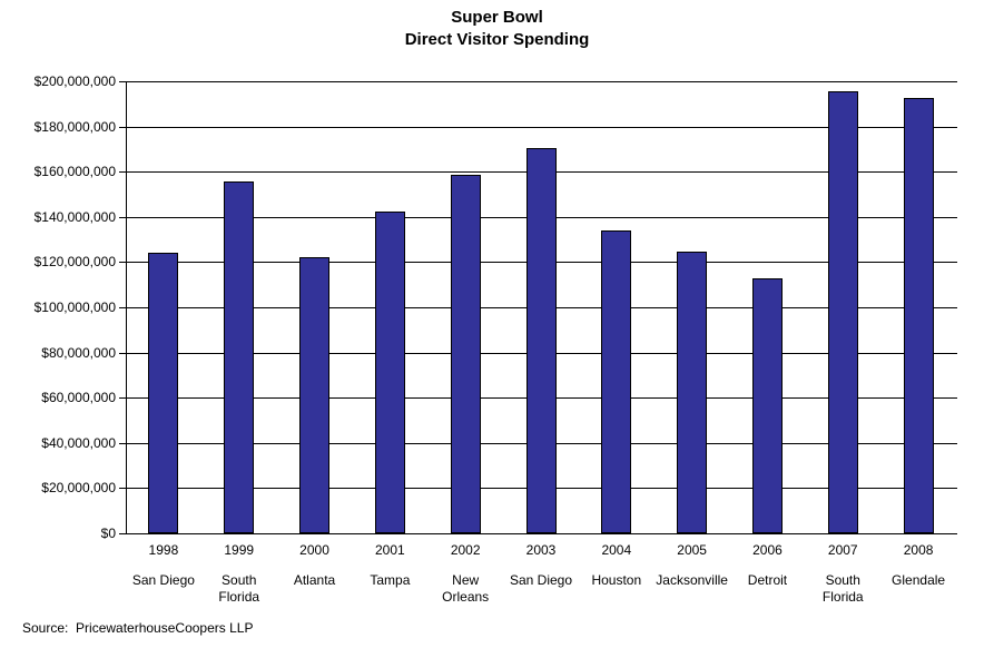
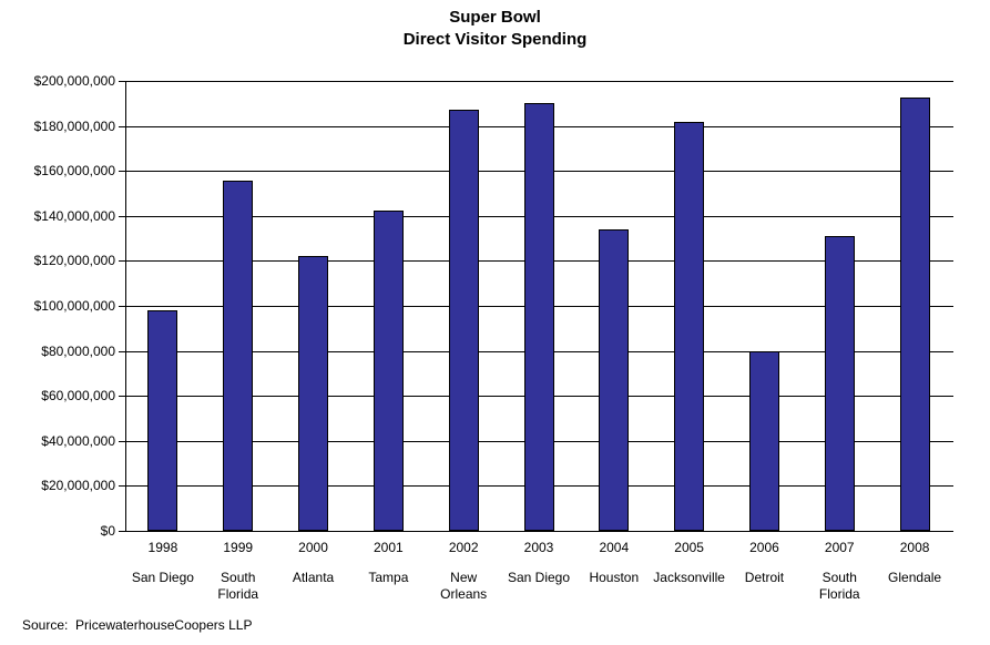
1998: $124000000 -> $98000000
2002: $158000000 -> $187000000
2003: $170000000 -> $190000000
2005: $124000000 -> $182000000
2006: $113000000 -> $80000000
2007: $196000000 -> $131000000
